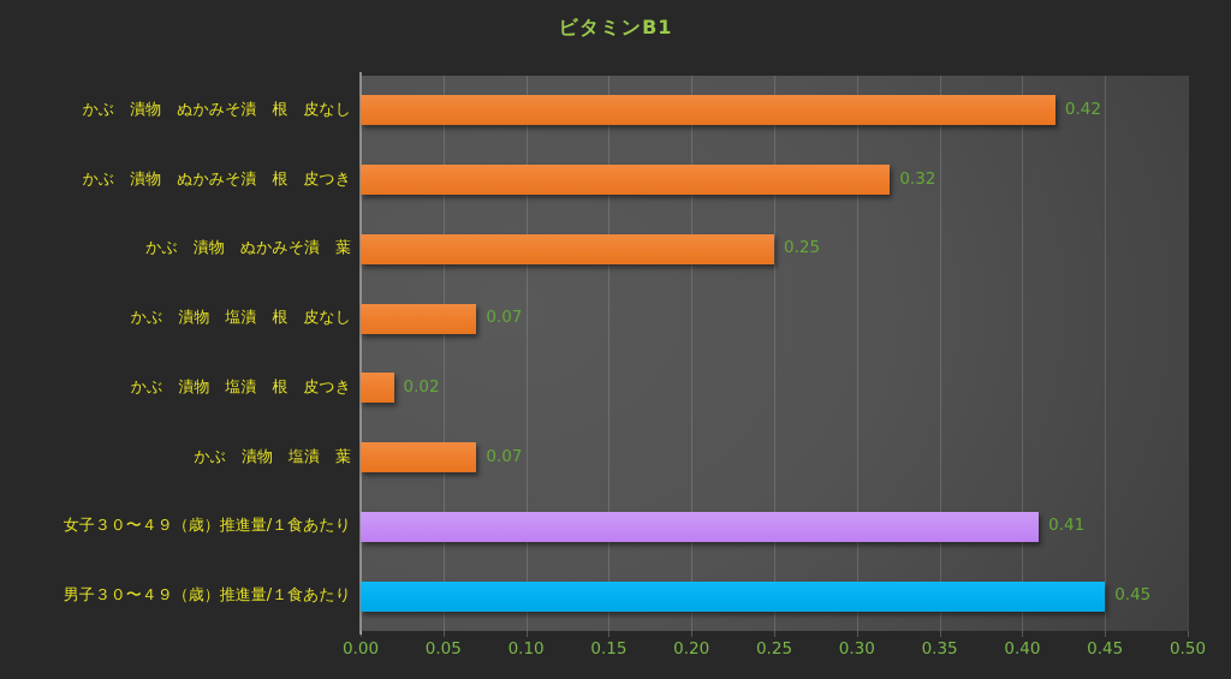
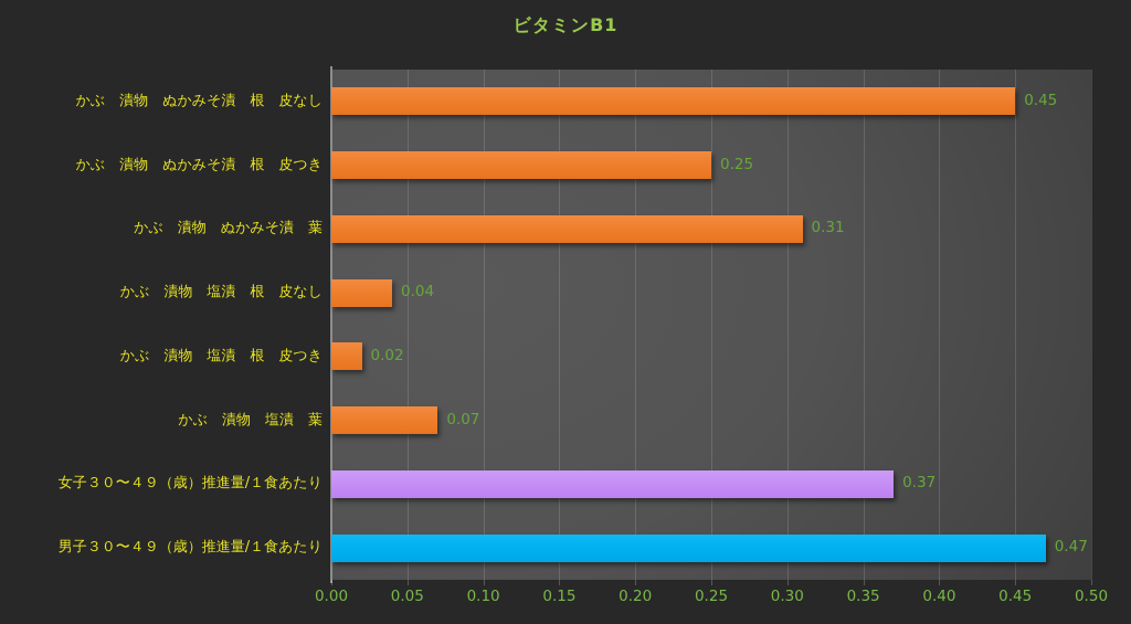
かぶ 漬物 ぬかみそ漬 根 皮なし: 0.42 -> 0.45
かぶ 漬物 ぬかみそ漬 根 皮つき: 0.32 -> 0.25
かぶ 漬物 ぬかみそ漬 葉: 0.25 -> 0.31
かぶ 漬物 塩漬 根 皮なし: 0.07 -> 0.04
女子３０〜４９（歳）推進量/１食あたり: 0.41 -> 0.37
男子３０〜４９（歳）推進量/１食あたり: 0.45 -> 0.47
